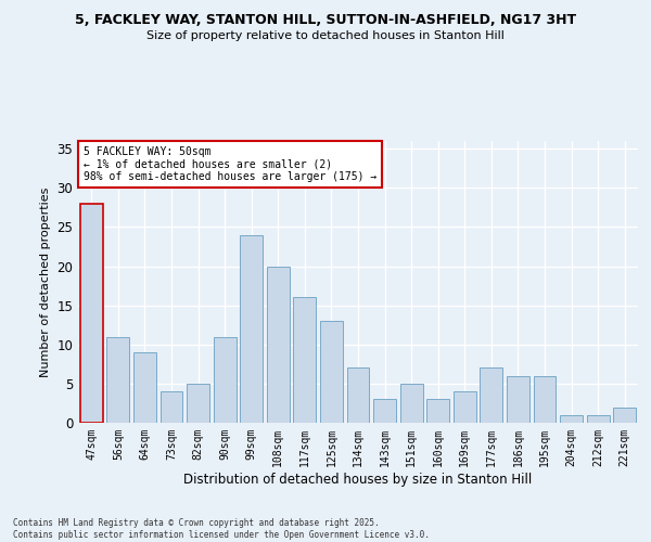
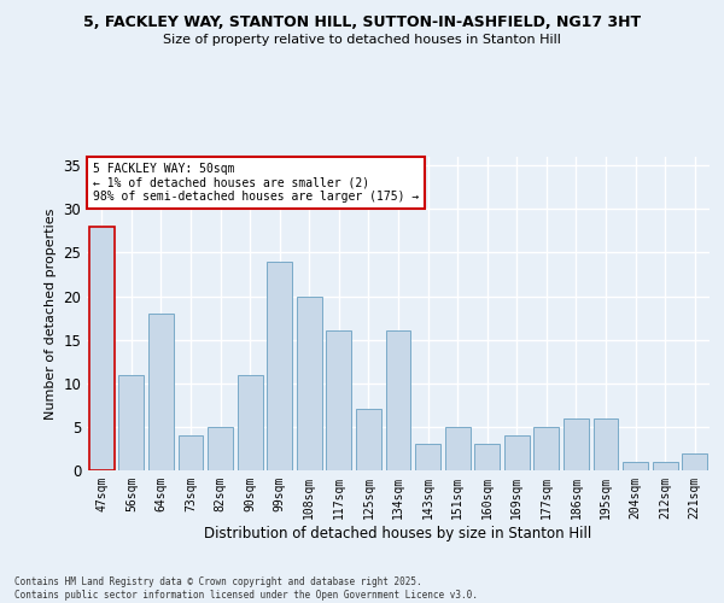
64sqm: 9 -> 18
125sqm: 13 -> 7
134sqm: 7 -> 16
177sqm: 7 -> 5
